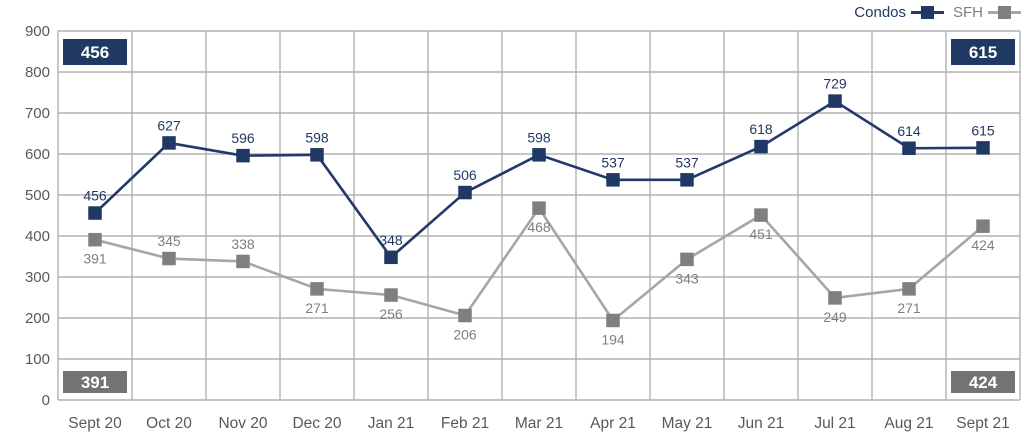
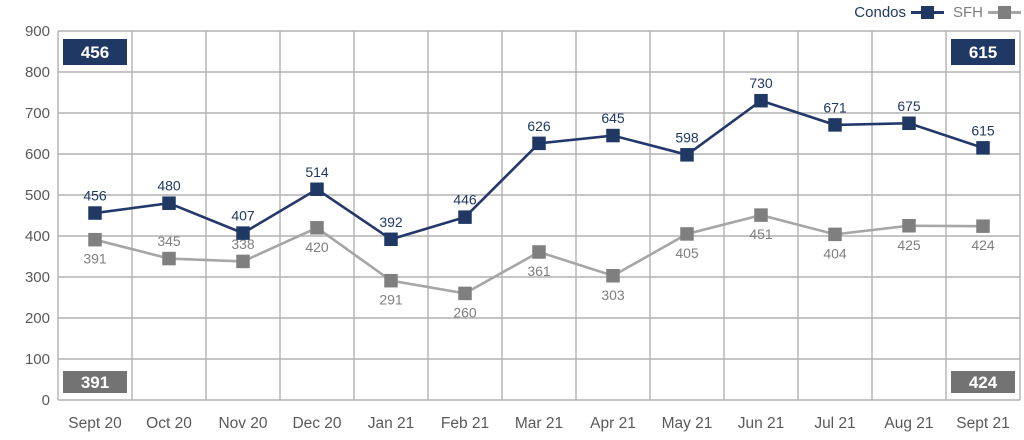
Condos/Oct 20: 627 -> 480
Condos/Nov 20: 596 -> 407
Condos/Dec 20: 598 -> 514
SFH/Dec 20: 271 -> 420
Condos/Jan 21: 348 -> 392
SFH/Jan 21: 256 -> 291
Condos/Feb 21: 506 -> 446
SFH/Feb 21: 206 -> 260
Condos/Mar 21: 598 -> 626
SFH/Mar 21: 468 -> 361
Condos/Apr 21: 537 -> 645
SFH/Apr 21: 194 -> 303
Condos/May 21: 537 -> 598
SFH/May 21: 343 -> 405
Condos/Jun 21: 618 -> 730
Condos/Jul 21: 729 -> 671
SFH/Jul 21: 249 -> 404
Condos/Aug 21: 614 -> 675
SFH/Aug 21: 271 -> 425
